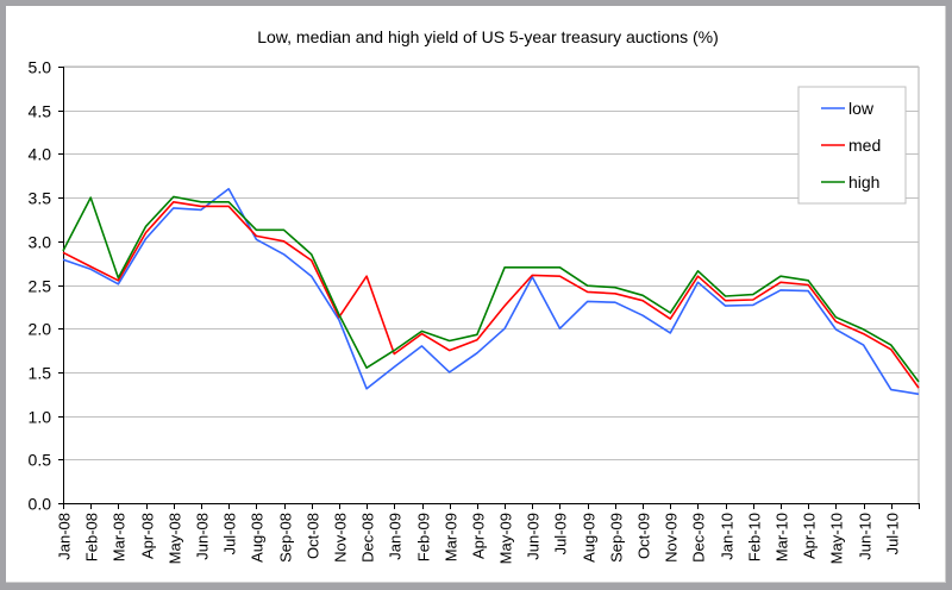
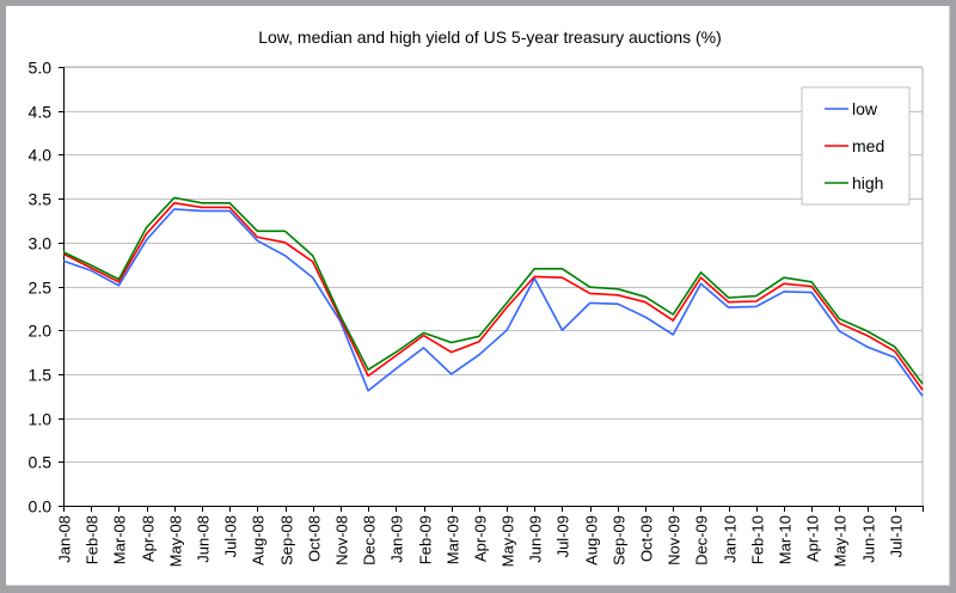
high/Feb-08: 3.5 -> 2.7
low/Jul-08: 3.6 -> 3.4
med/Dec-08: 2.6 -> 1.5
high/May-09: 2.7 -> 2.3
low/Jul-10: 1.3 -> 1.7
